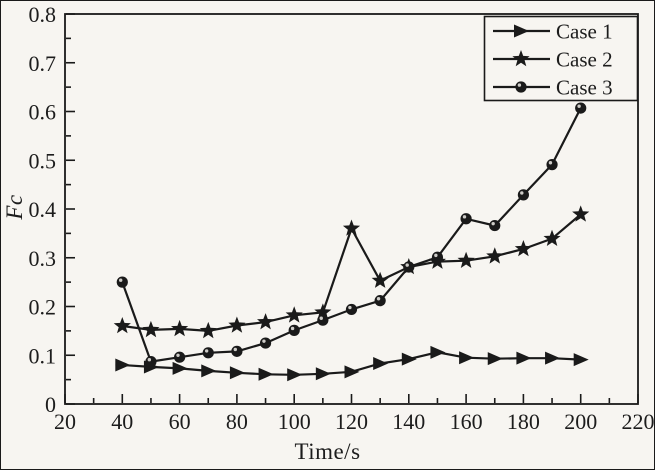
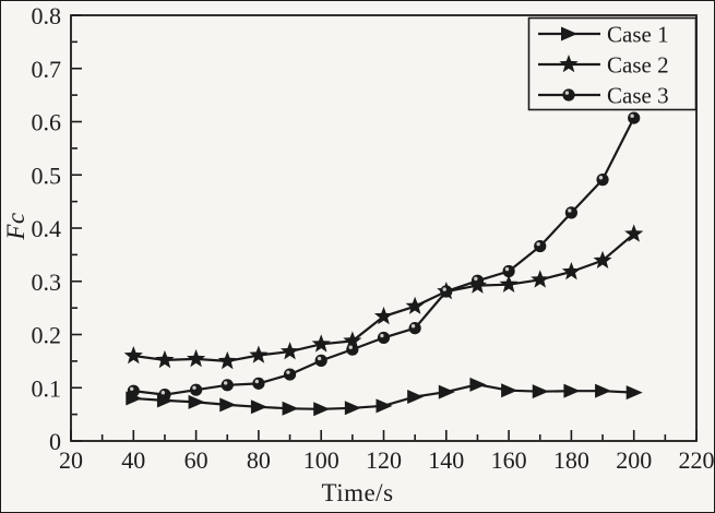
Case 3/40: 0.25 -> 0.09
Case 2/120: 0.36 -> 0.23
Case 3/160: 0.38 -> 0.32
